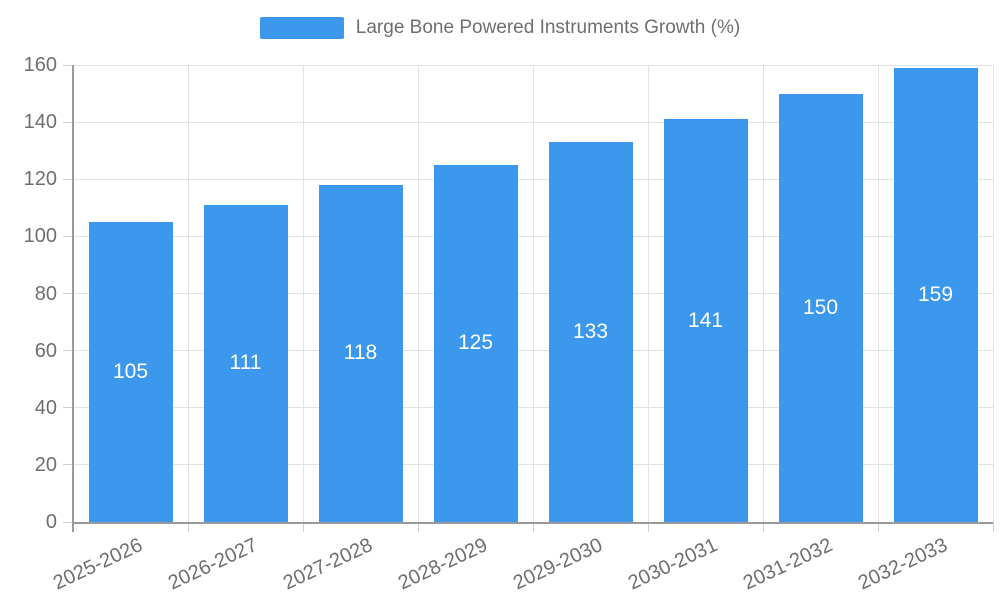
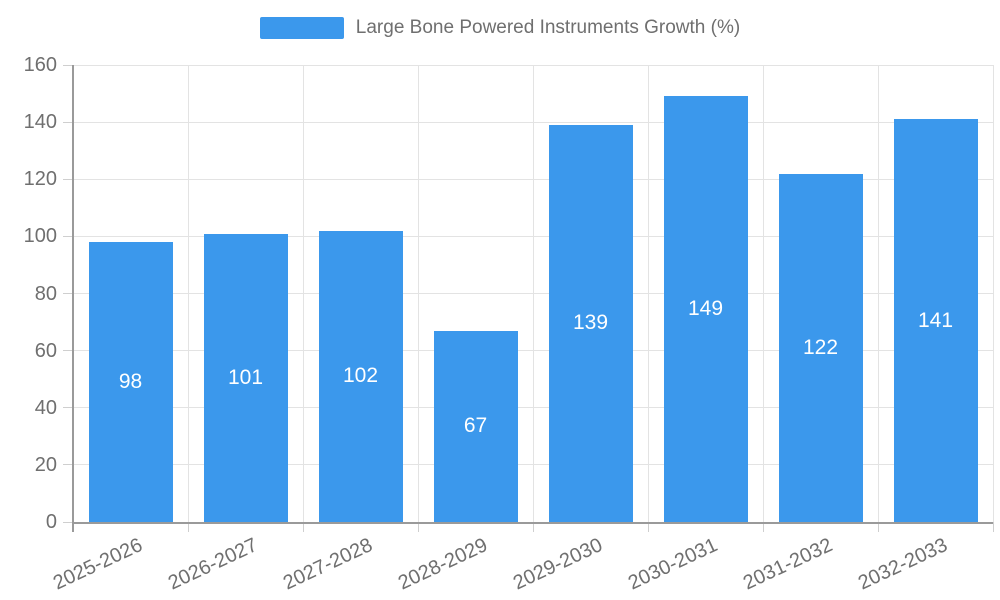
2025-2026: 105 -> 98
2026-2027: 111 -> 101
2027-2028: 118 -> 102
2028-2029: 125 -> 67
2029-2030: 133 -> 139
2030-2031: 141 -> 149
2031-2032: 150 -> 122
2032-2033: 159 -> 141
